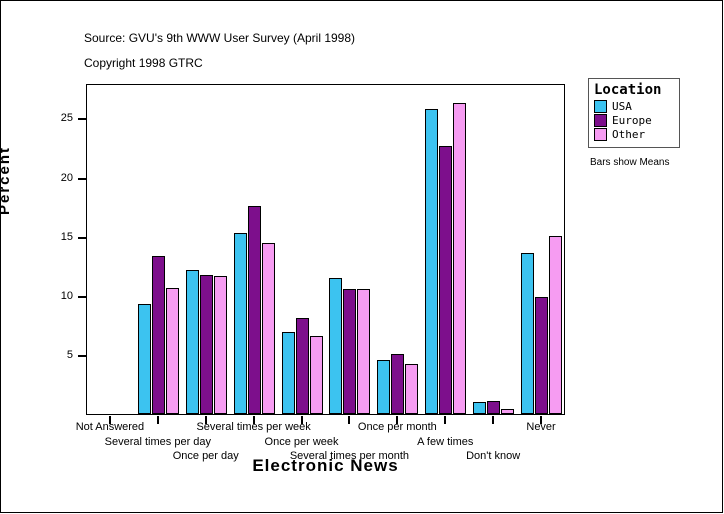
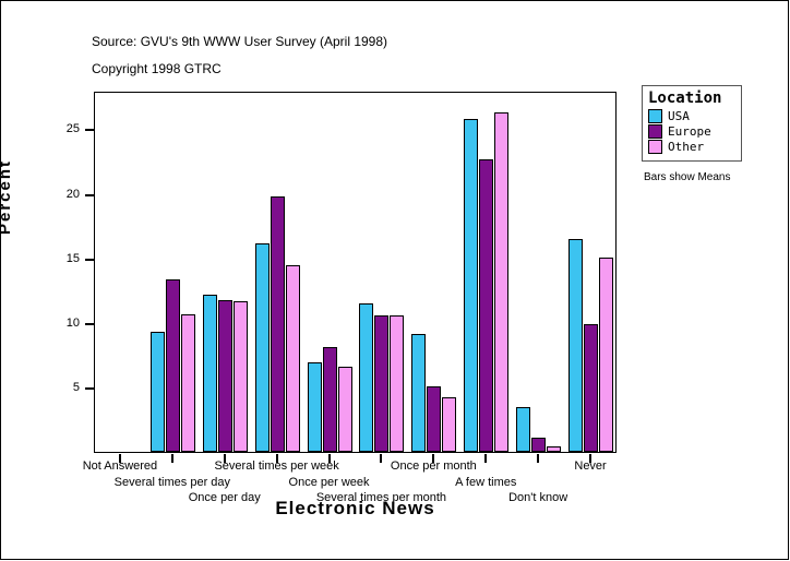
USA/Several times per week: 15.3 -> 16.2
Europe/Several times per week: 17.6 -> 19.8
USA/Once per month: 4.6 -> 9.1
USA/Don't know: 1.0 -> 3.5
USA/Never: 13.6 -> 16.5
